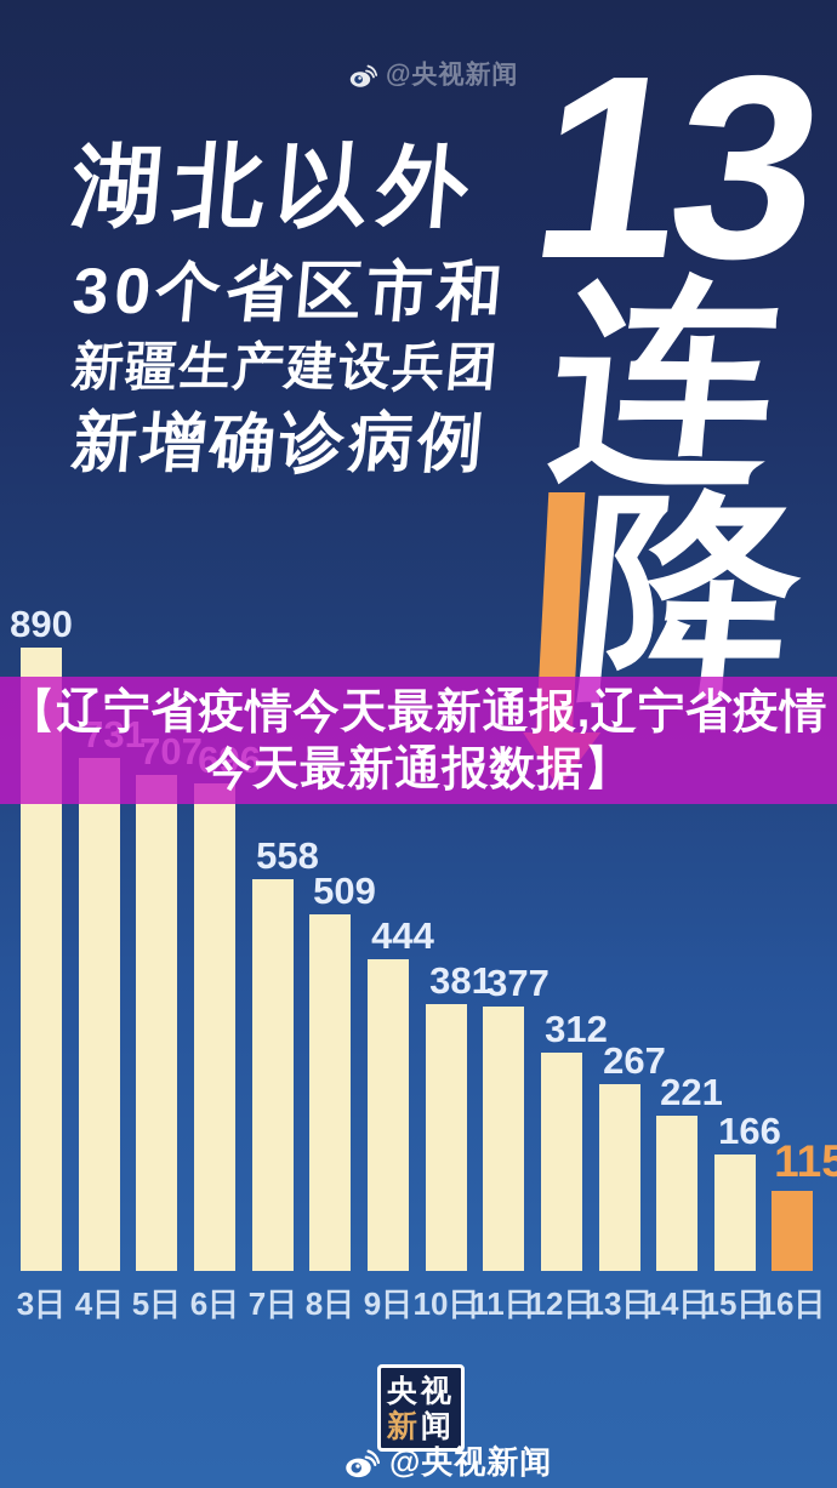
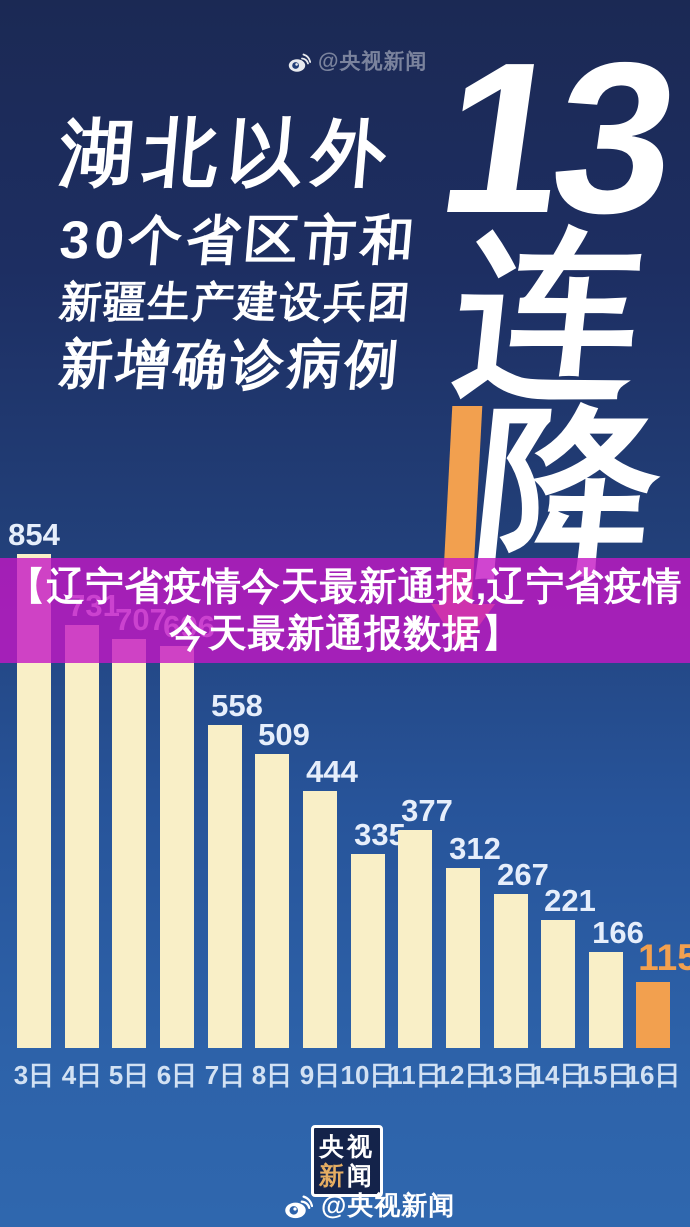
3日: 890 -> 854
10日: 381 -> 335
